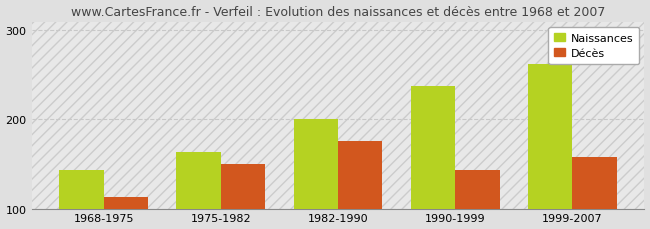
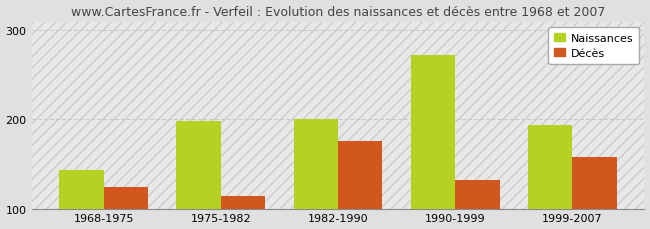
Décès/1968-1975: 113 -> 124
Naissances/1975-1982: 163 -> 198
Décès/1975-1982: 150 -> 114
Naissances/1990-1999: 238 -> 272
Décès/1990-1999: 143 -> 132
Naissances/1999-2007: 262 -> 194
